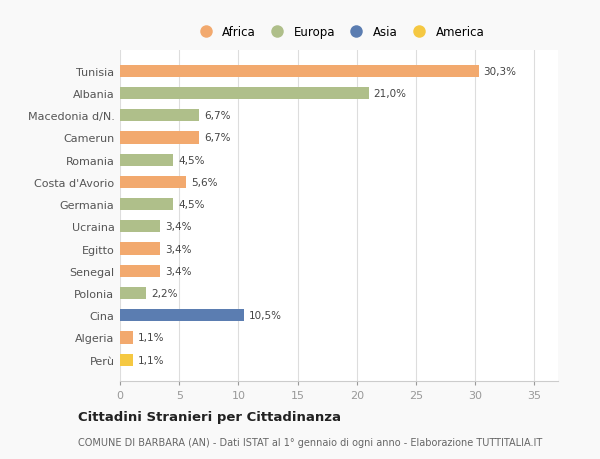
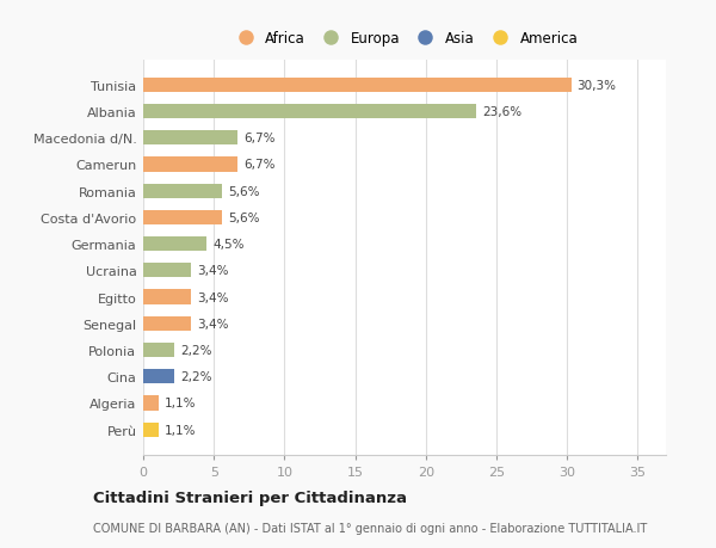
Albania: 21,0% -> 23,6%
Romania: 4,5% -> 5,6%
Cina: 10,5% -> 2,2%
